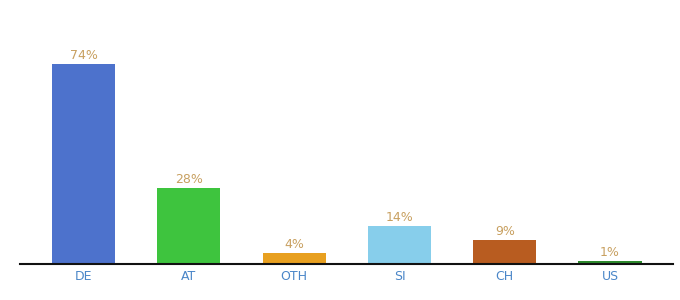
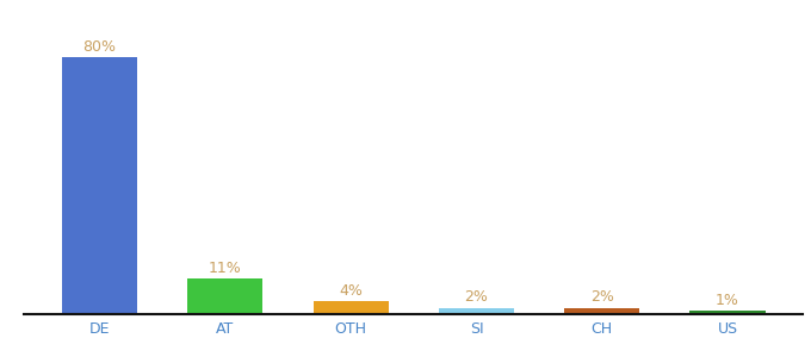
DE: 74% -> 80%
AT: 28% -> 11%
SI: 14% -> 2%
CH: 9% -> 2%
